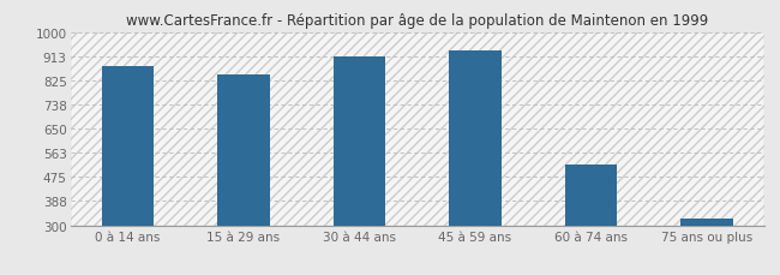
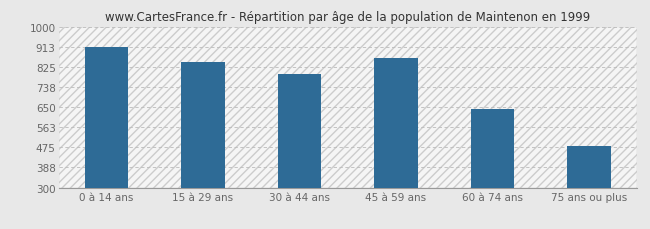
0 à 14 ans: 878 -> 910
30 à 44 ans: 912 -> 795
45 à 59 ans: 935 -> 865
60 à 74 ans: 520 -> 640
75 ans ou plus: 323 -> 480
